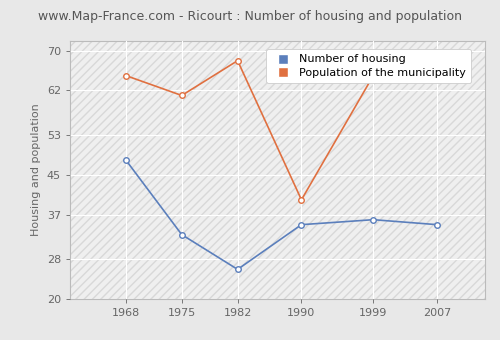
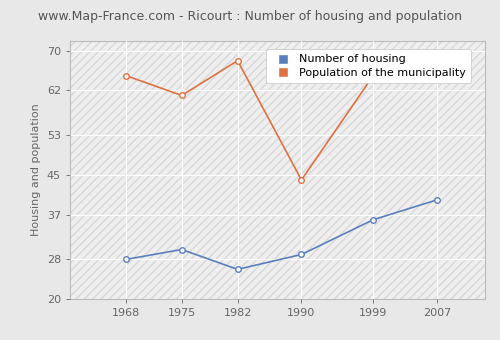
Number of housing/1968: 48 -> 28
Number of housing/1975: 33 -> 30
Number of housing/1990: 35 -> 29
Population of the municipality/1990: 40 -> 44
Number of housing/2007: 35 -> 40
